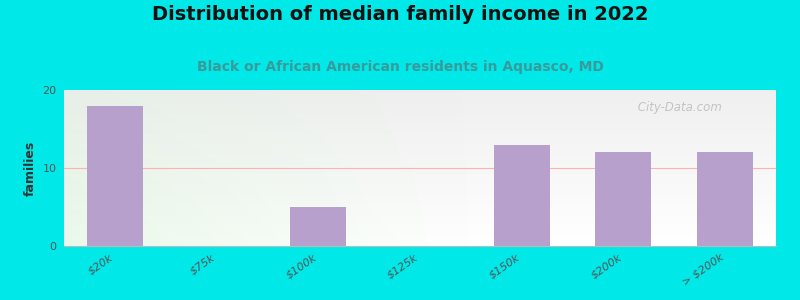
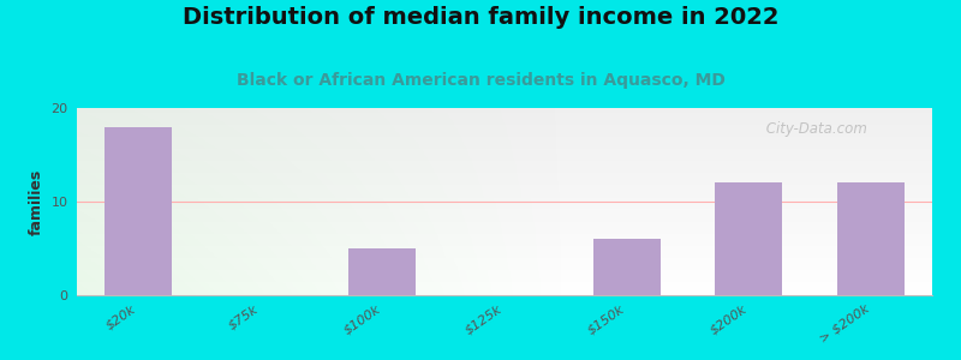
$150k: 13 -> 6
